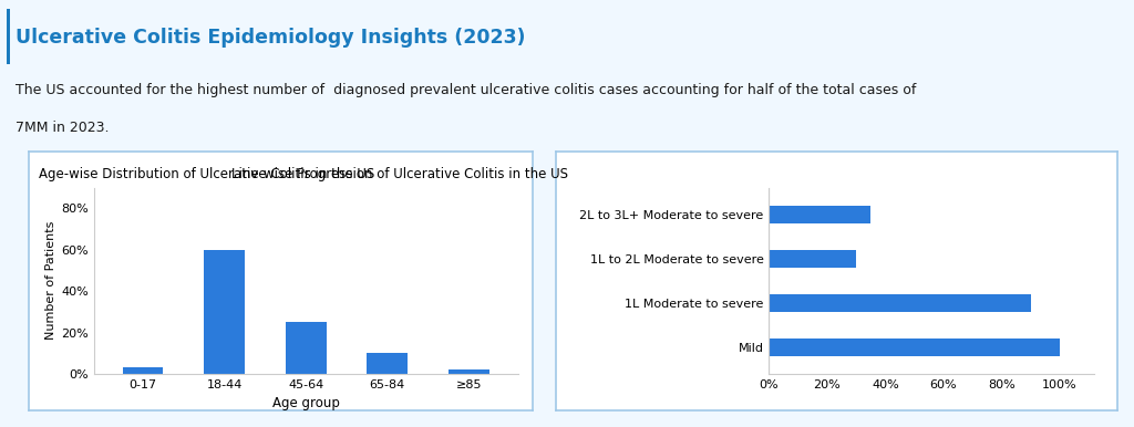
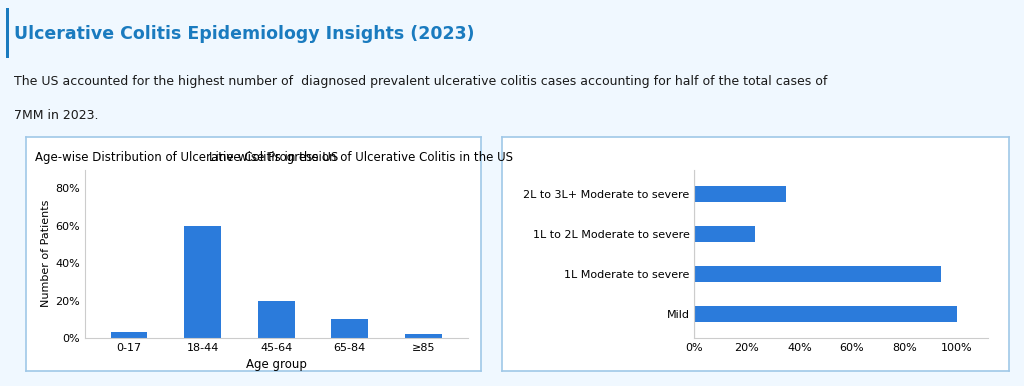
45-64: 25% -> 20%
1L to 2L Moderate to severe: 30% -> 23%
1L Moderate to severe: 90% -> 94%
